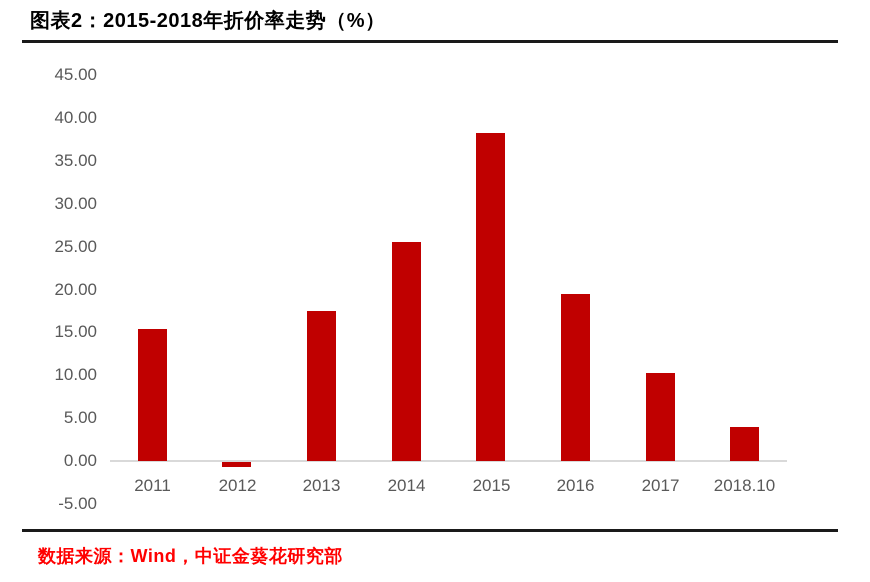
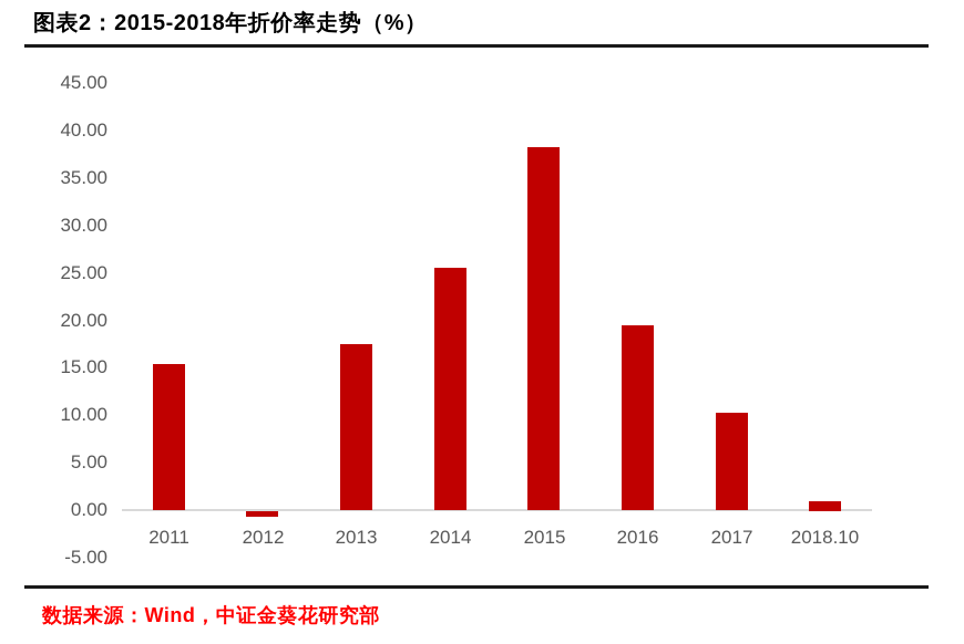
2018.10: 4 -> 1
